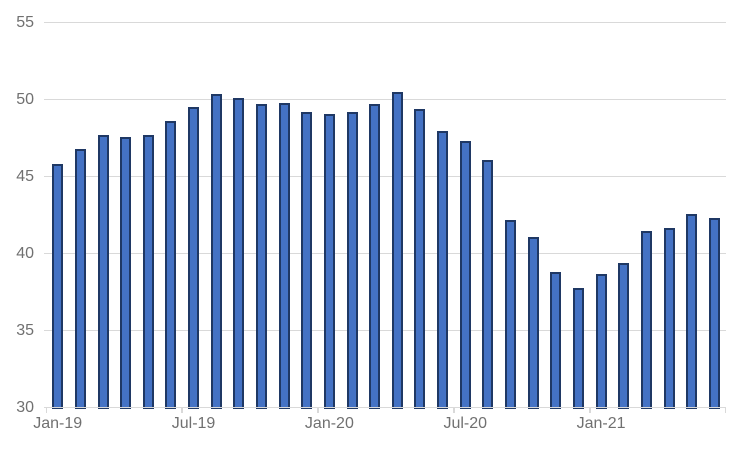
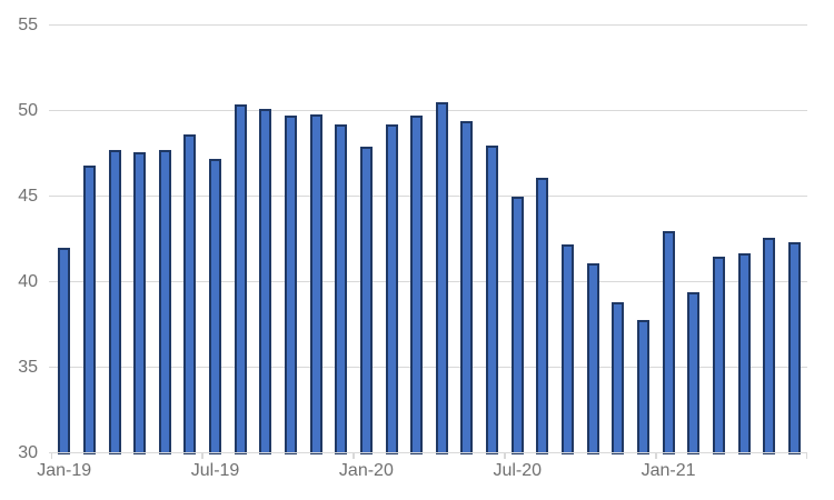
Jan-19: 45.8 -> 42.0
Jul-19: 49.5 -> 47.2
Jan-20: 49.1 -> 47.9
Jul-20: 47.3 -> 45.0
Jan-21: 38.7 -> 43.0
